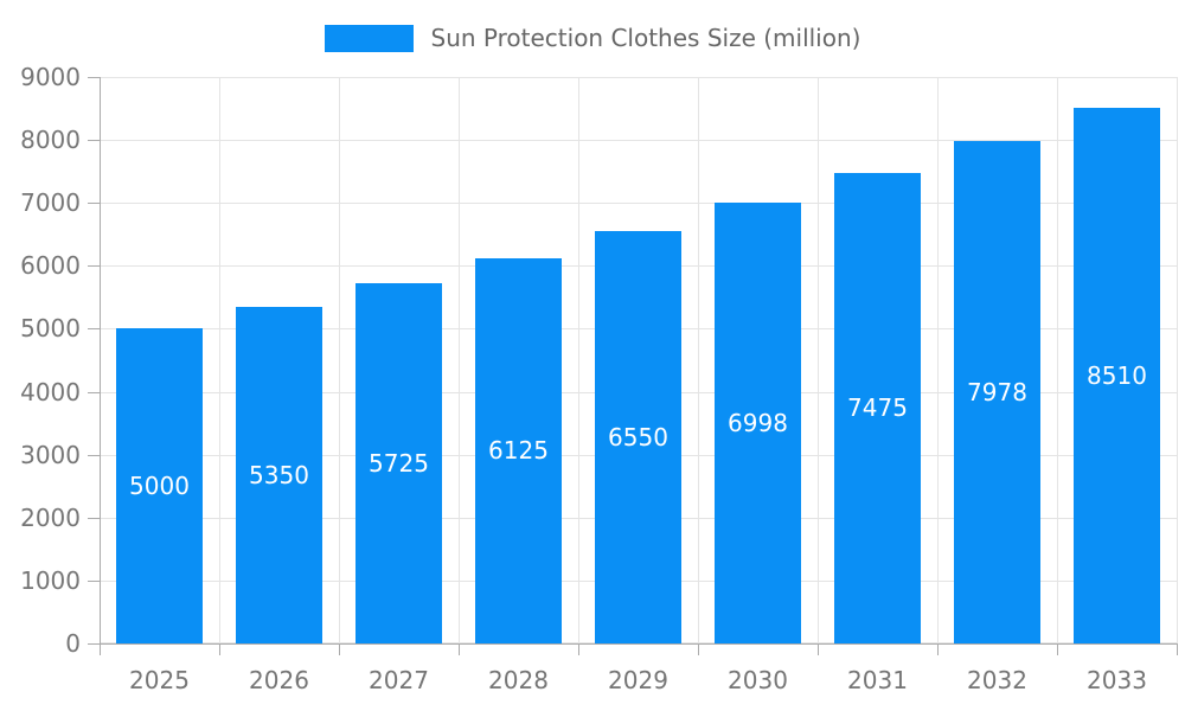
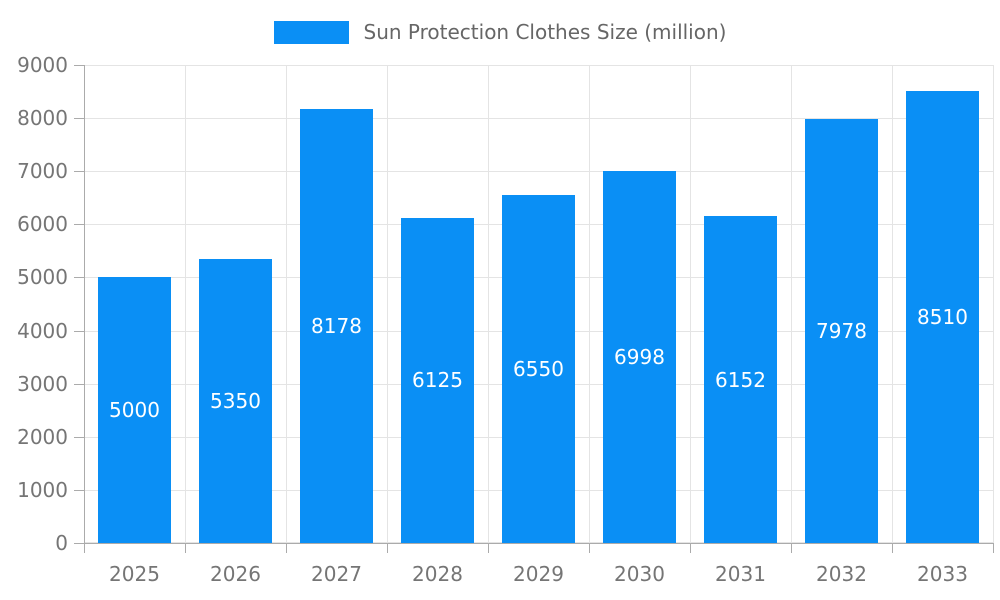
2027: 5725 -> 8178
2031: 7475 -> 6152
